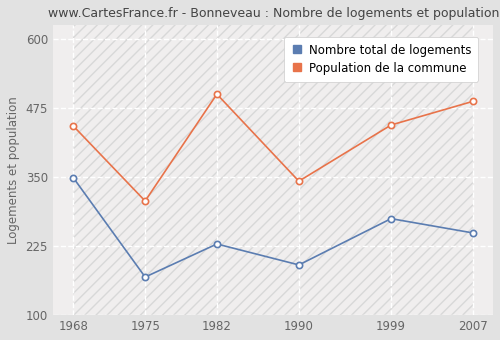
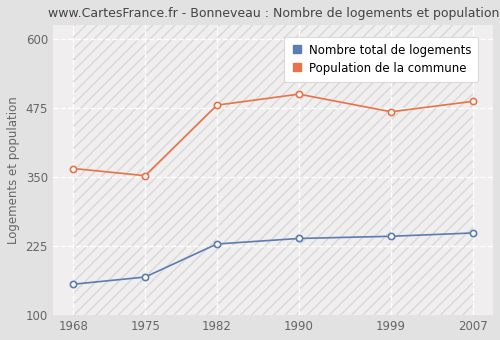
Nombre total de logements/1968: 348 -> 155
Population de la commune/1968: 442 -> 365
Population de la commune/1975: 306 -> 352
Population de la commune/1982: 500 -> 480
Nombre total de logements/1990: 190 -> 238
Population de la commune/1990: 342 -> 500
Nombre total de logements/1999: 274 -> 242
Population de la commune/1999: 444 -> 468
